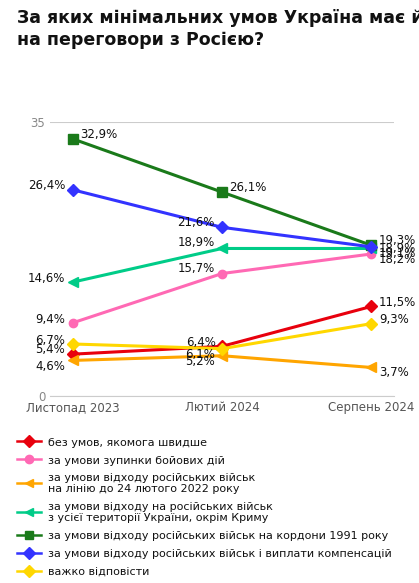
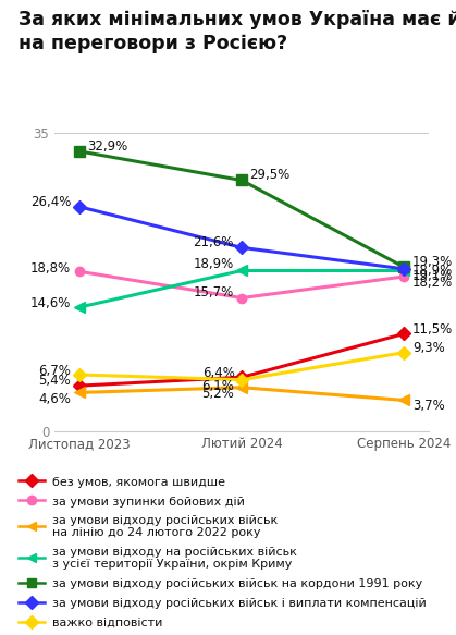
за умови зупинки бойових дій/Листопад 2023: 9,4% -> 18,8%
за умови відходу російських військ на кордони 1991 року/Лютий 2024: 26,1% -> 29,5%
